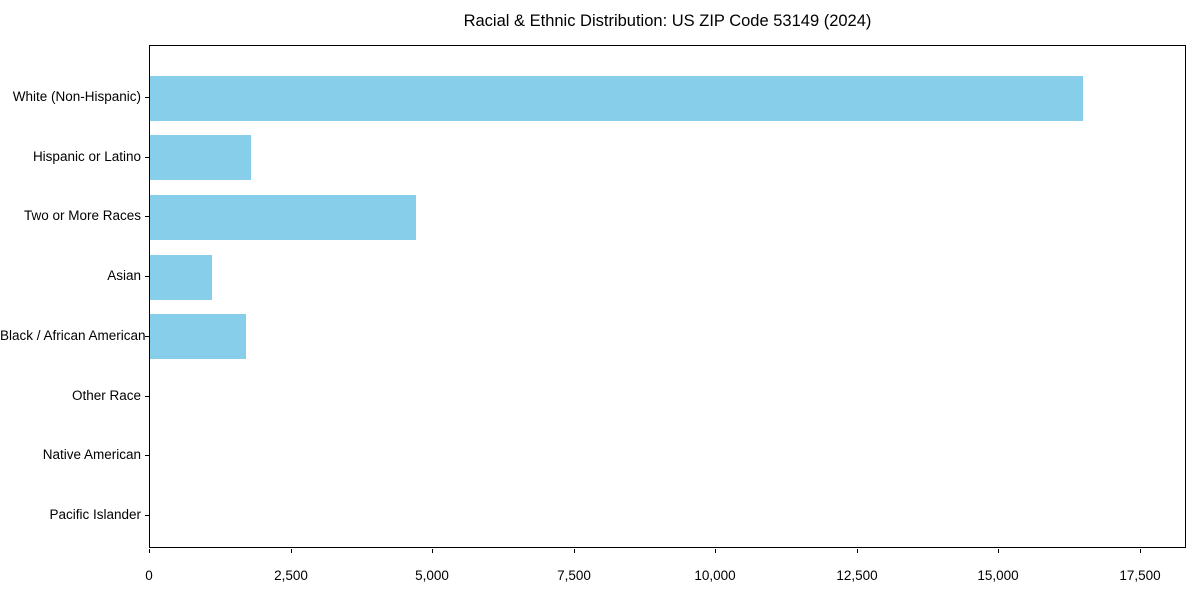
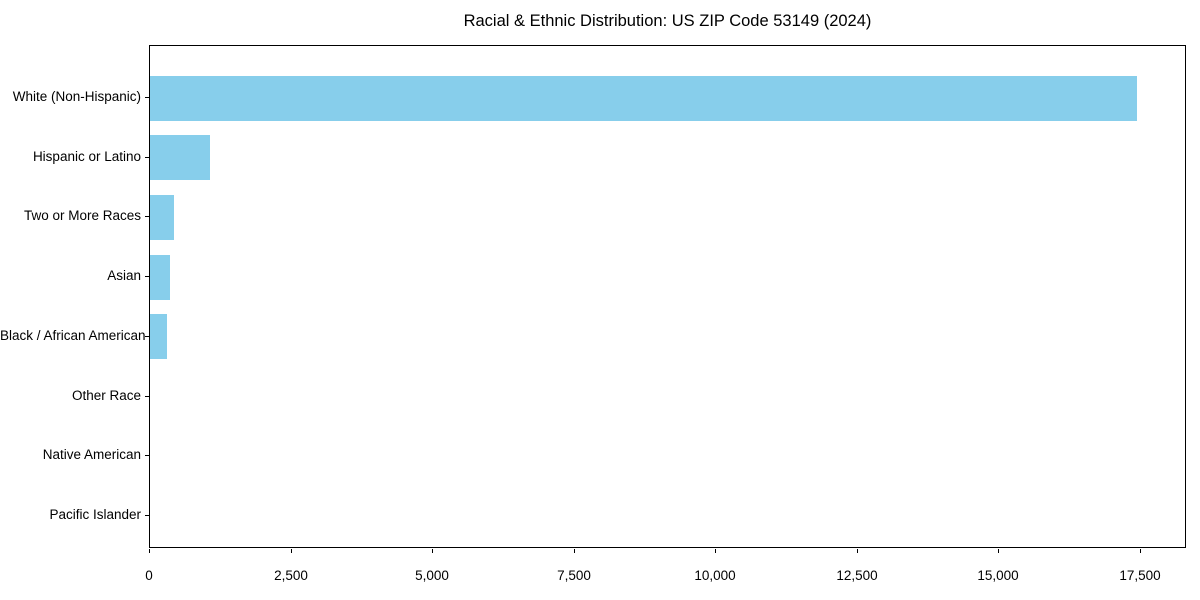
White (Non-Hispanic): 16500 -> 17400
Hispanic or Latino: 1800 -> 1100
Two or More Races: 4700 -> 400
Asian: 1100 -> 400
Black / African American: 1700 -> 300
